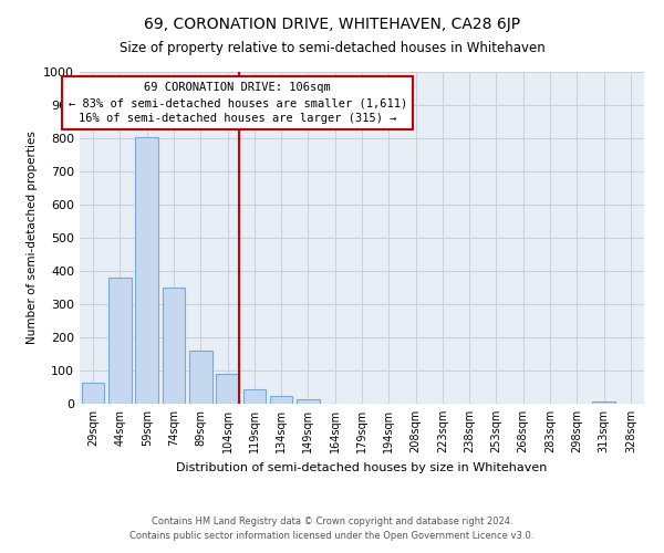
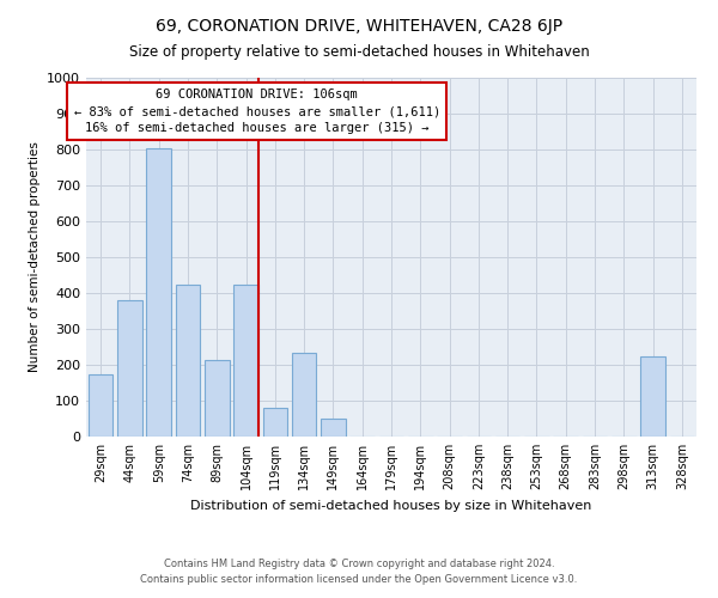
29sqm: 65 -> 175
74sqm: 350 -> 425
89sqm: 160 -> 215
104sqm: 90 -> 425
119sqm: 42 -> 80
134sqm: 25 -> 235
149sqm: 15 -> 50
313sqm: 8 -> 225
